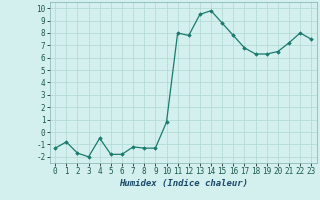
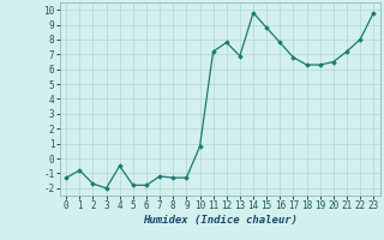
11: 8.0 -> 7.2
13: 9.5 -> 6.9
23: 7.5 -> 9.8
